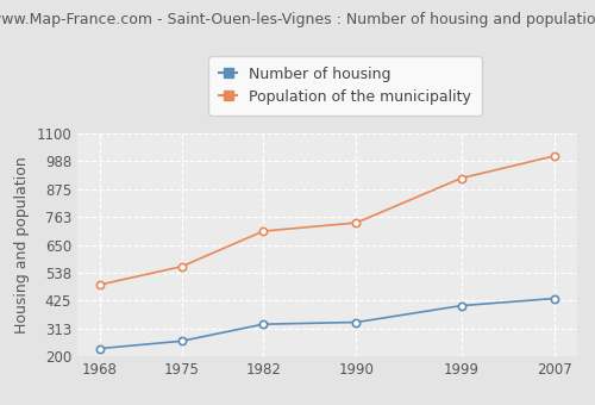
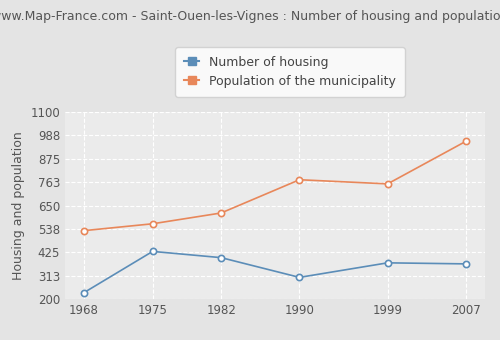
Population of the municipality/1968: 490 -> 530
Number of housing/1975: 262 -> 430
Number of housing/1982: 330 -> 400
Population of the municipality/1982: 706 -> 615
Number of housing/1990: 338 -> 305
Population of the municipality/1990: 740 -> 775
Number of housing/1999: 405 -> 375
Population of the municipality/1999: 920 -> 755
Number of housing/2007: 434 -> 370
Population of the municipality/2007: 1010 -> 960
